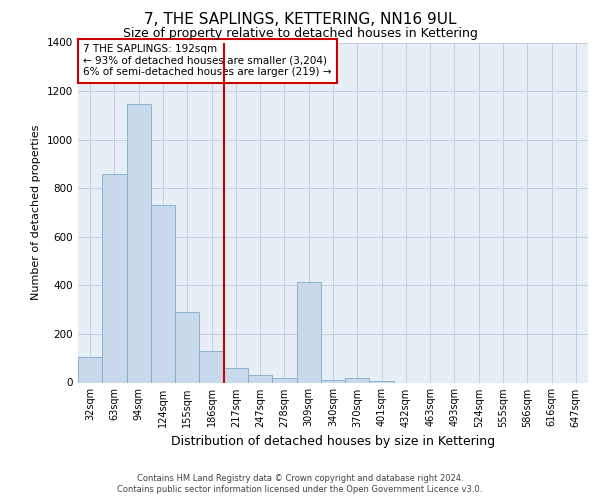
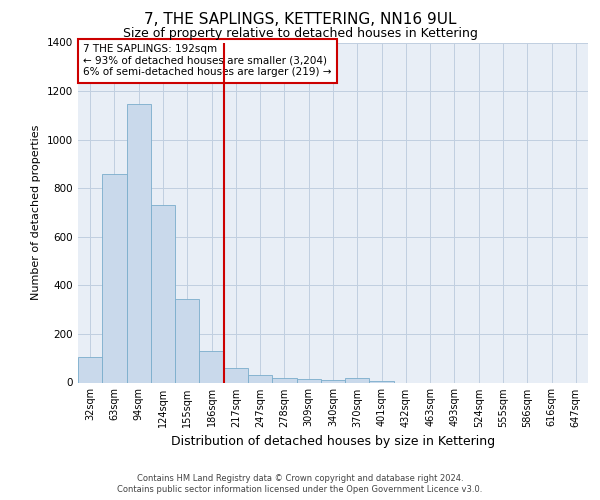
155sqm: 290 -> 345
309sqm: 415 -> 15
